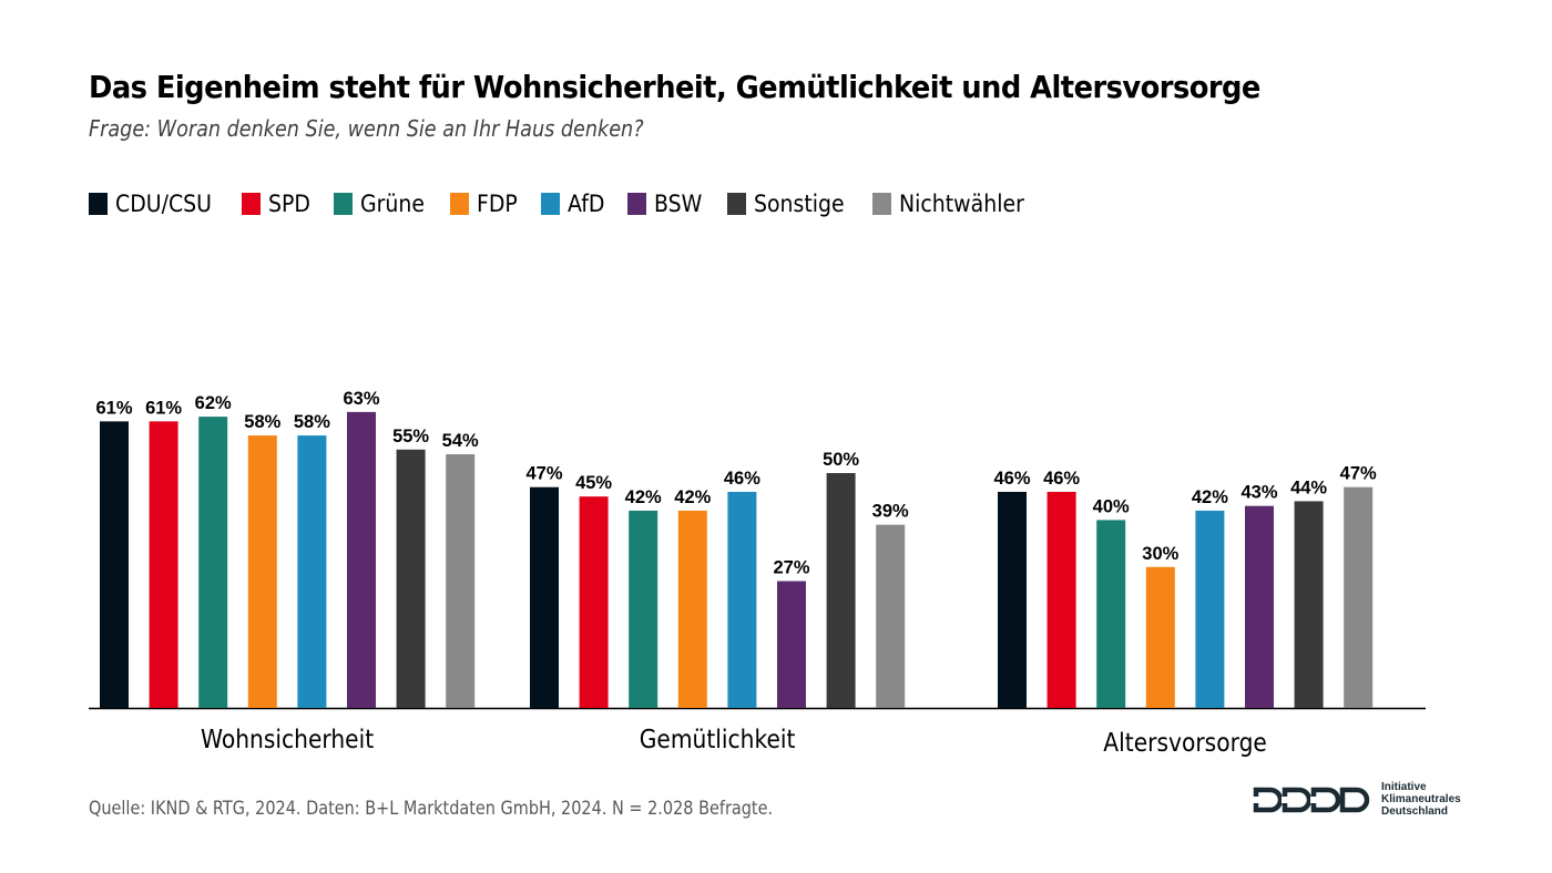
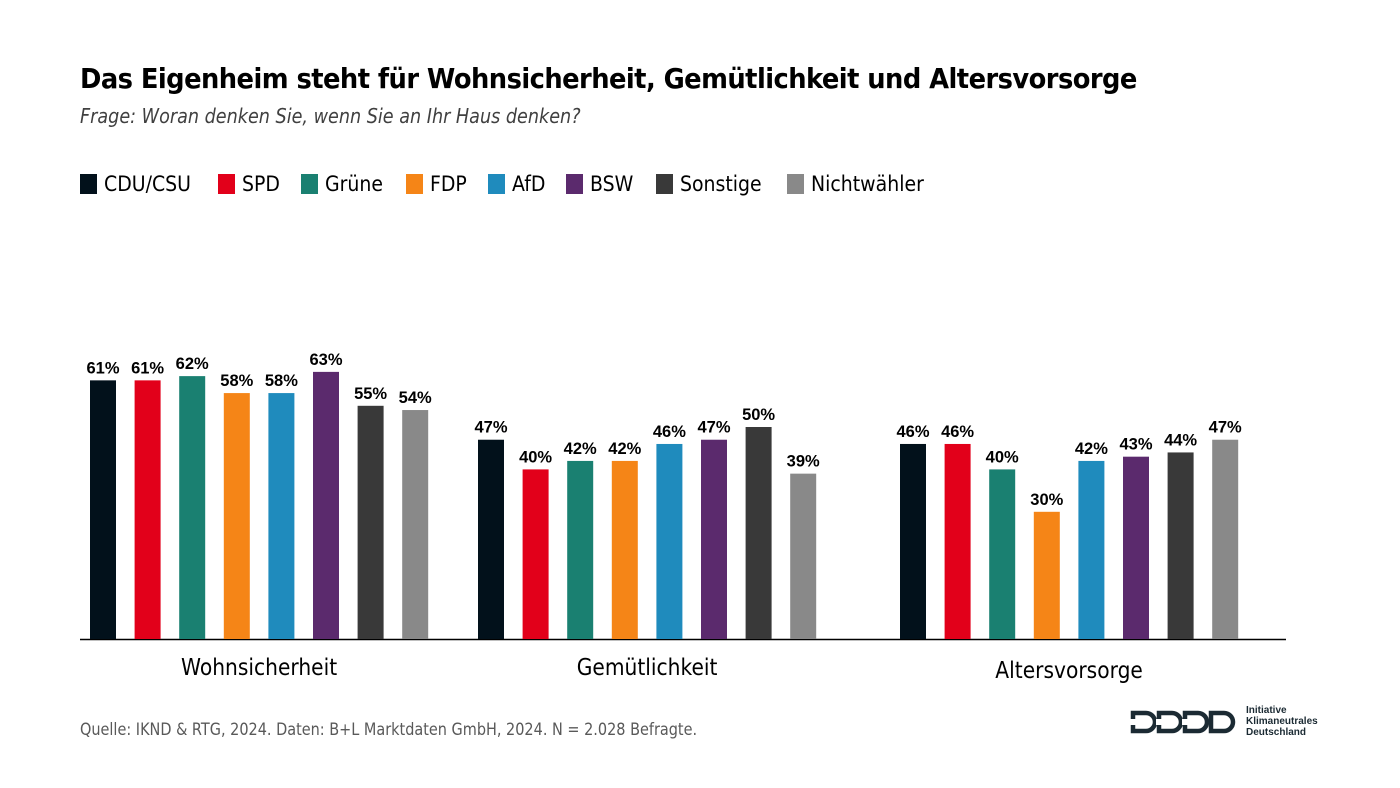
SPD/Gemütlichkeit: 45% -> 40%
BSW/Gemütlichkeit: 27% -> 47%
